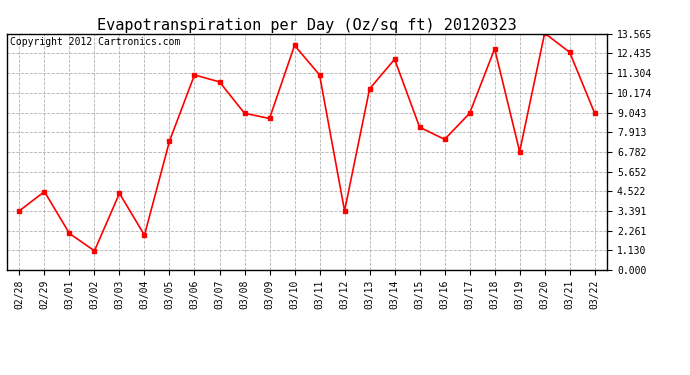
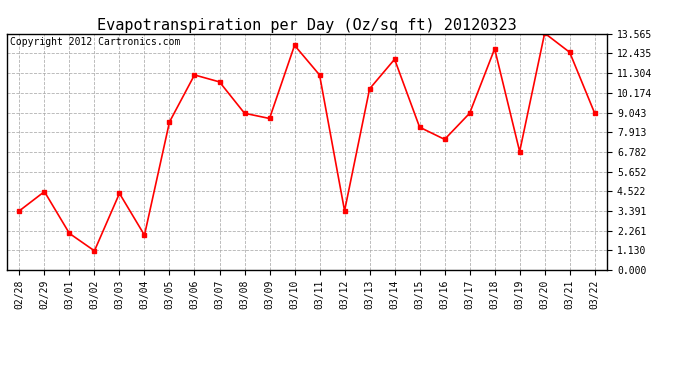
03/05: 7.4 -> 8.5
